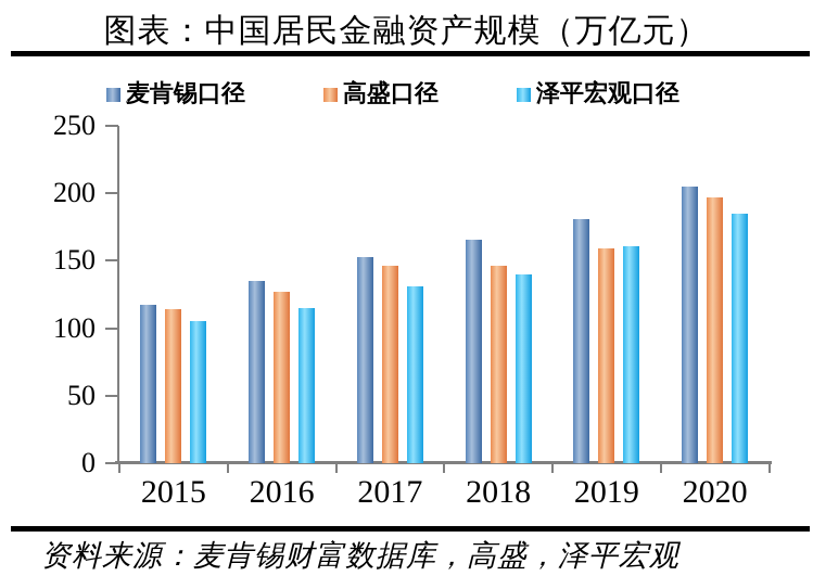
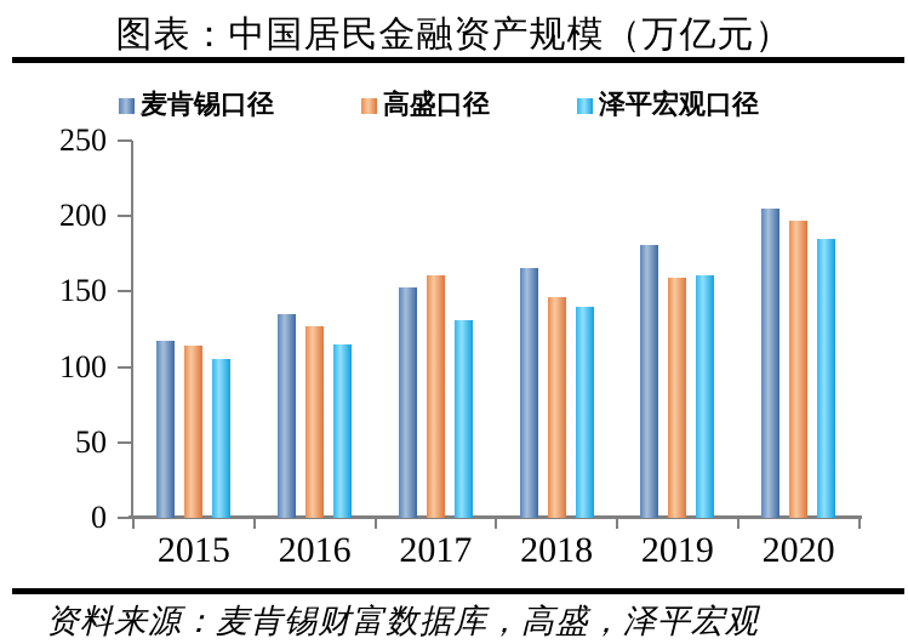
高盛口径/2017: 146 -> 161
